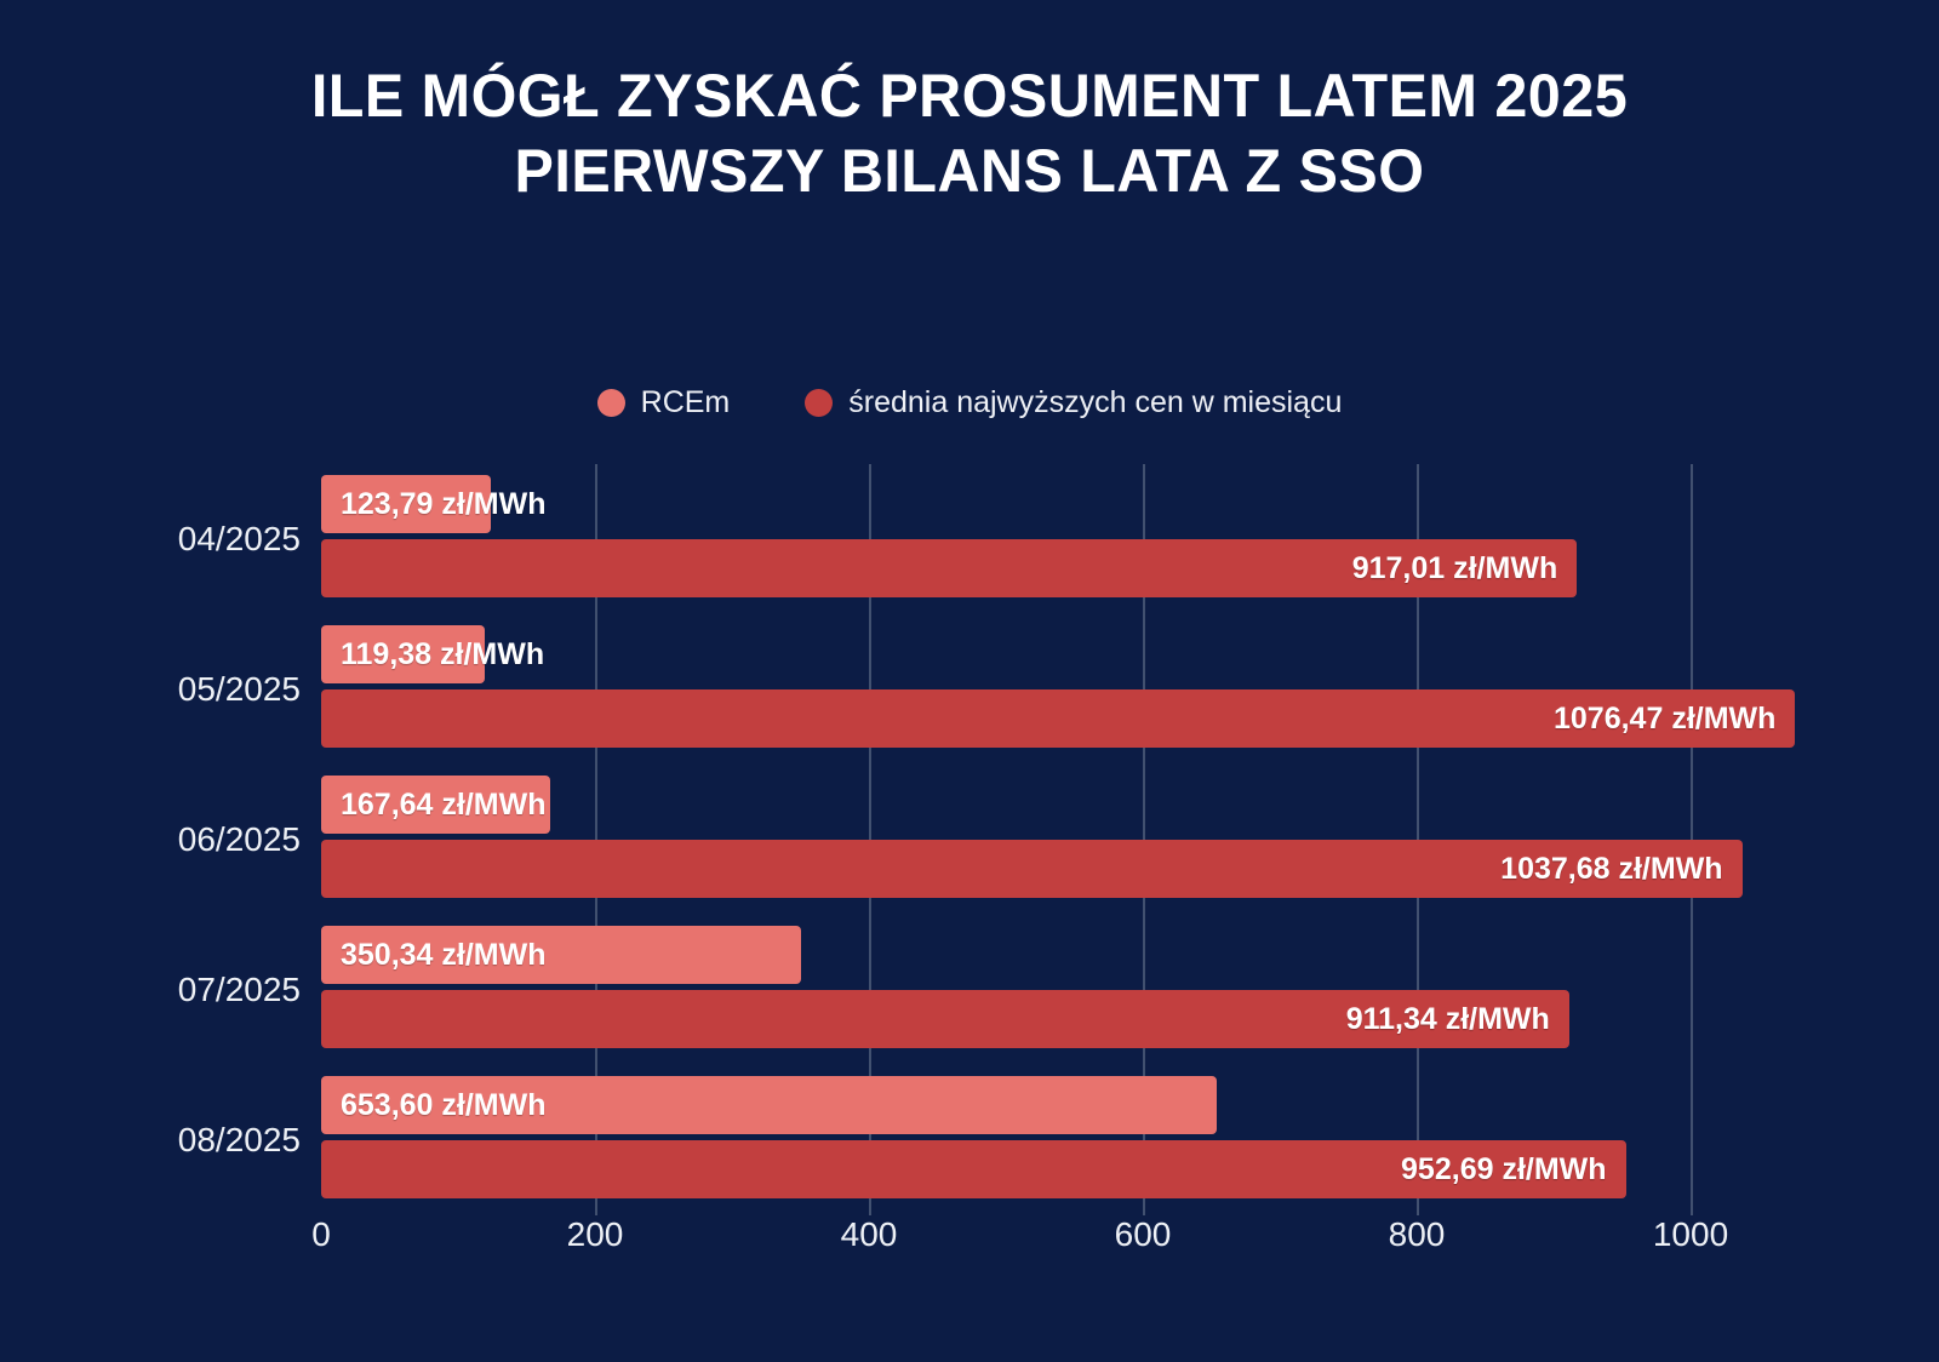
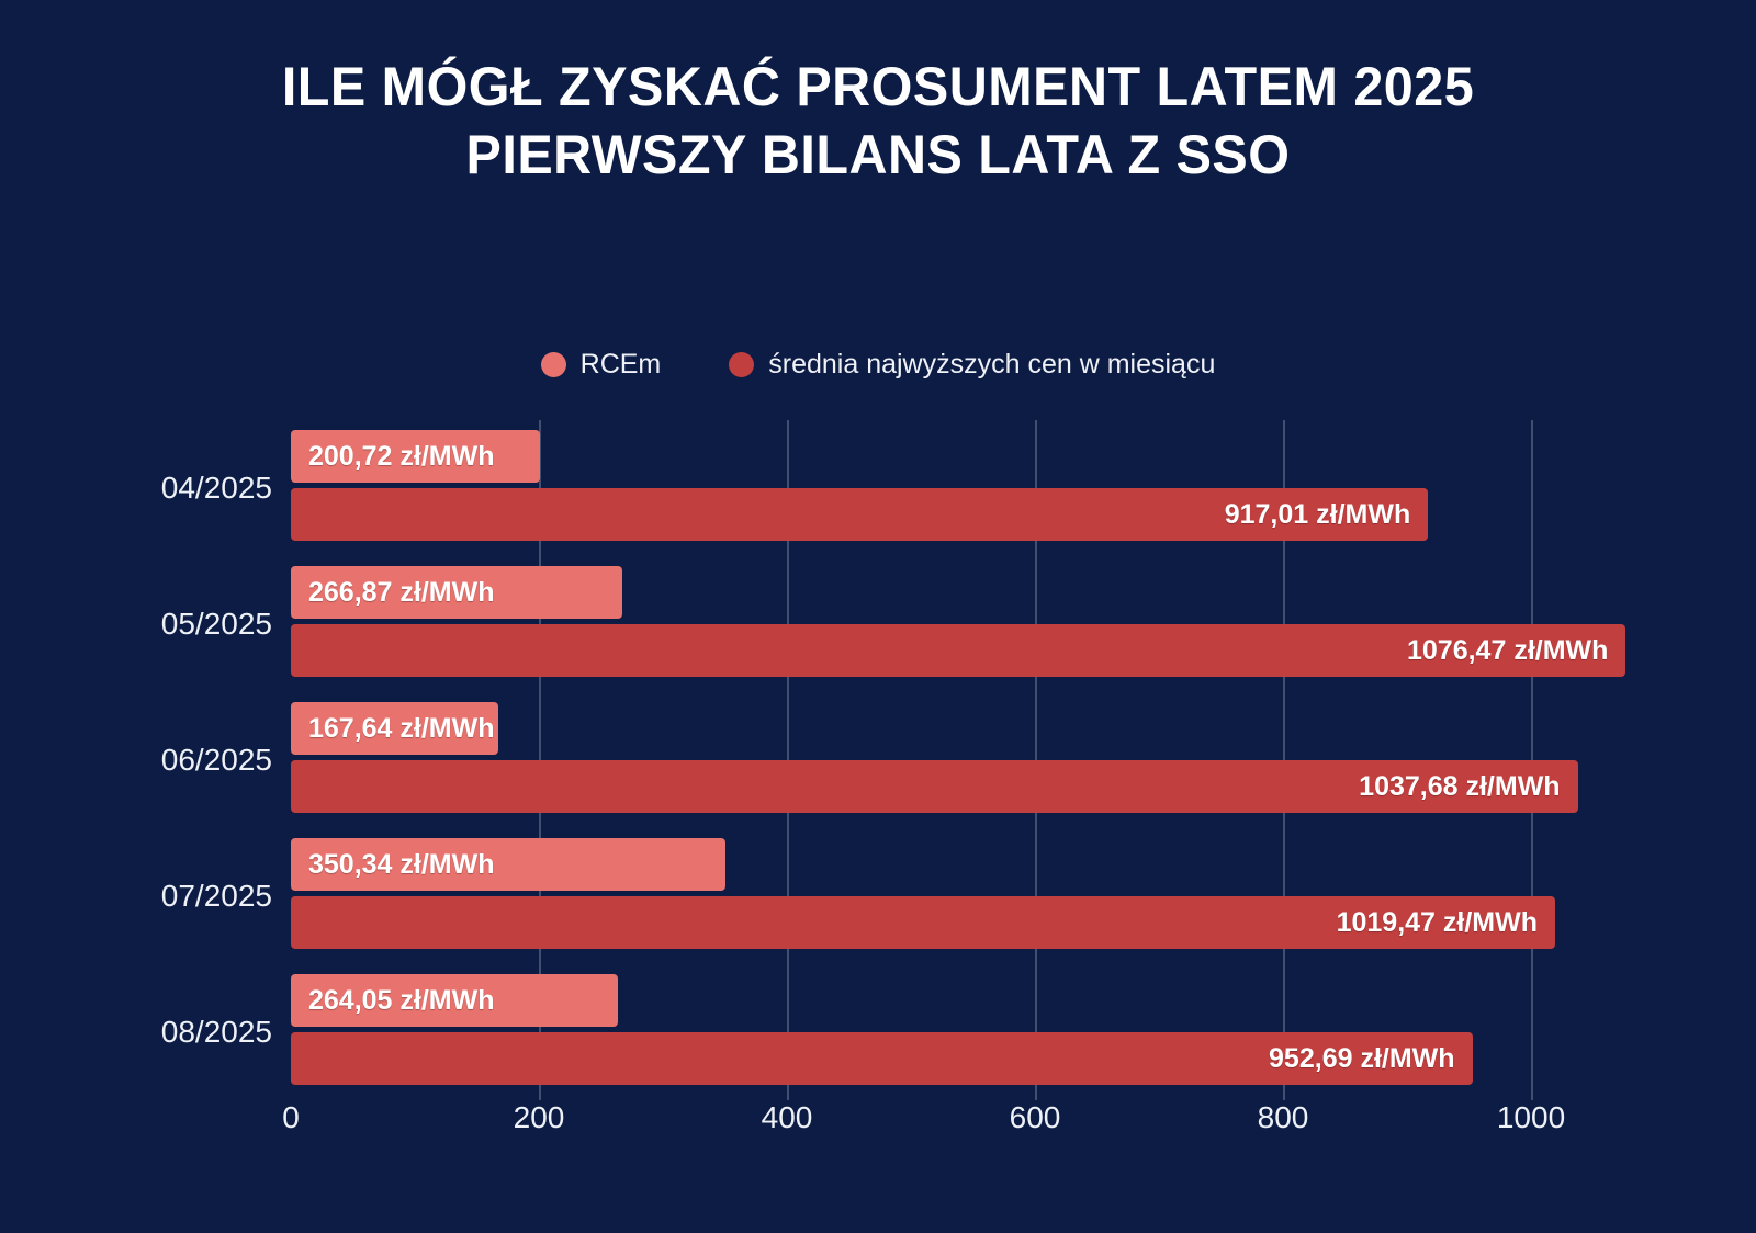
RCEm/04/2025: 123,79 -> 200,72
RCEm/05/2025: 119,38 -> 266,87
średnia najwyższych cen w miesiącu/07/2025: 911,34 -> 1019,47
RCEm/08/2025: 653,60 -> 264,05
